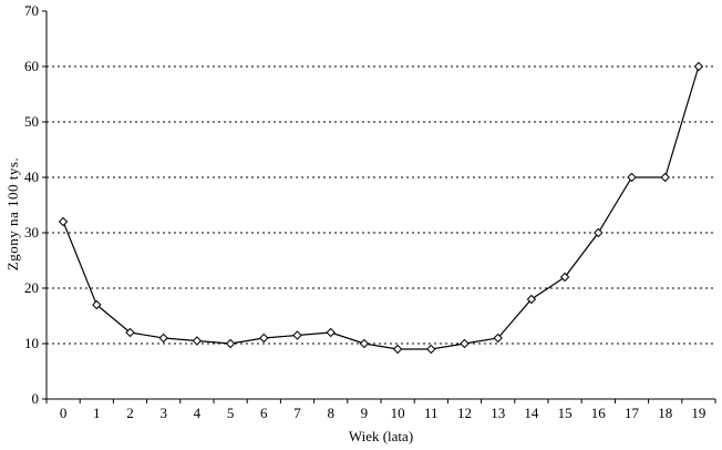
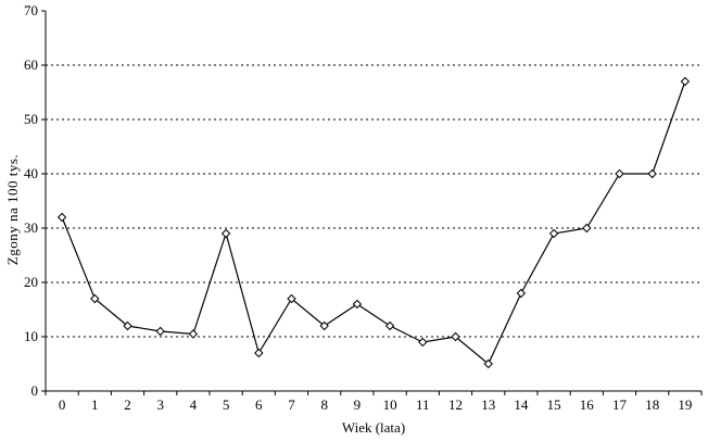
5: 10 -> 29
6: 11 -> 7
7: 12 -> 17
9: 10 -> 16
10: 9 -> 12
13: 11 -> 5
15: 22 -> 29
19: 60 -> 57
